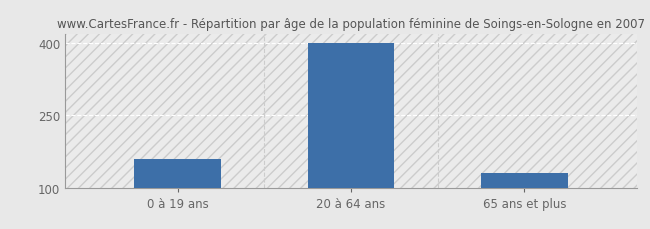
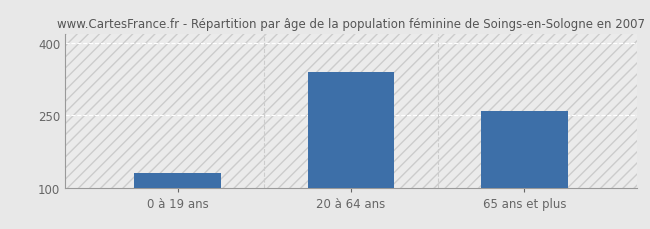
0 à 19 ans: 160 -> 130
20 à 64 ans: 400 -> 340
65 ans et plus: 130 -> 260
